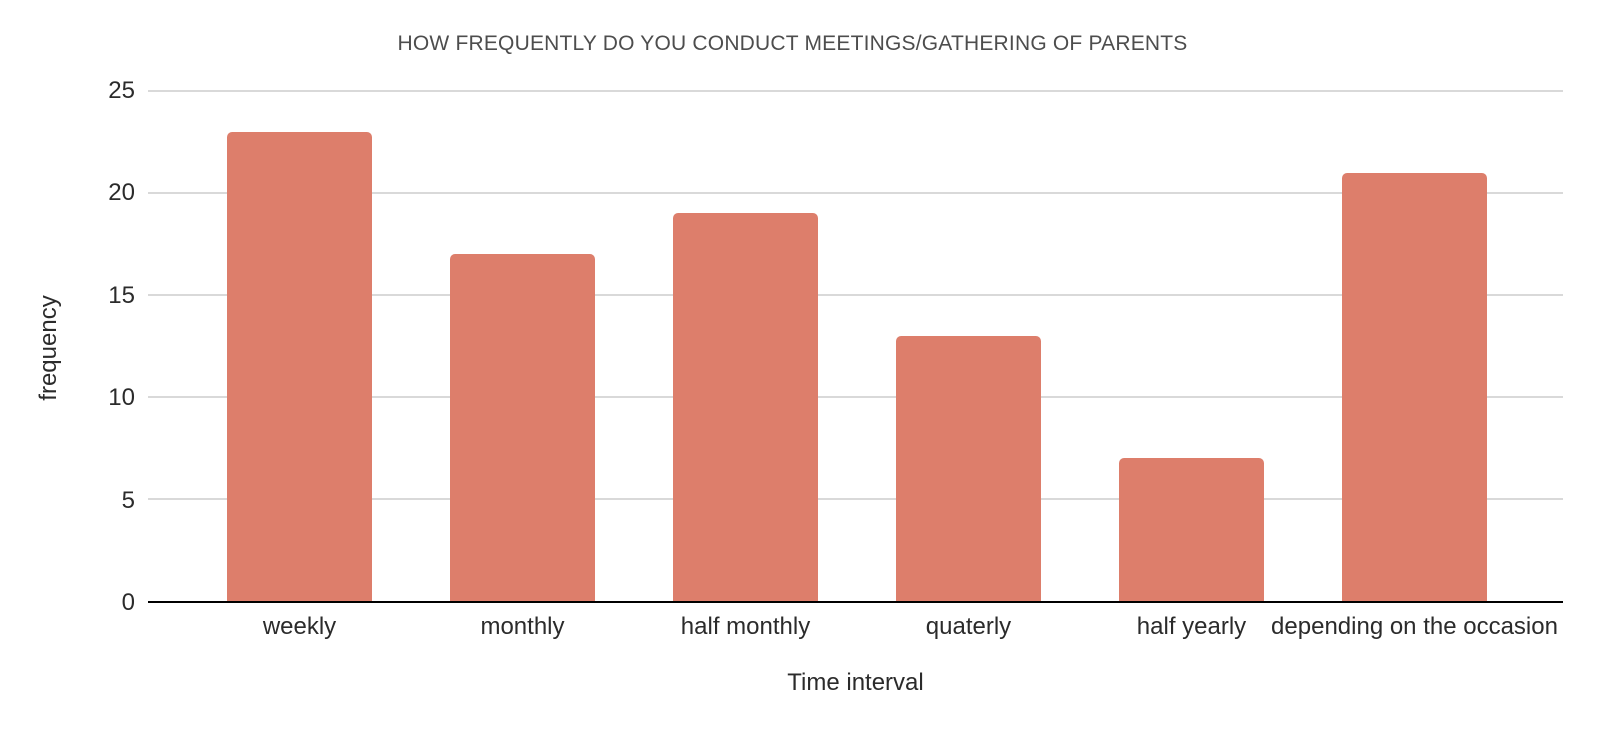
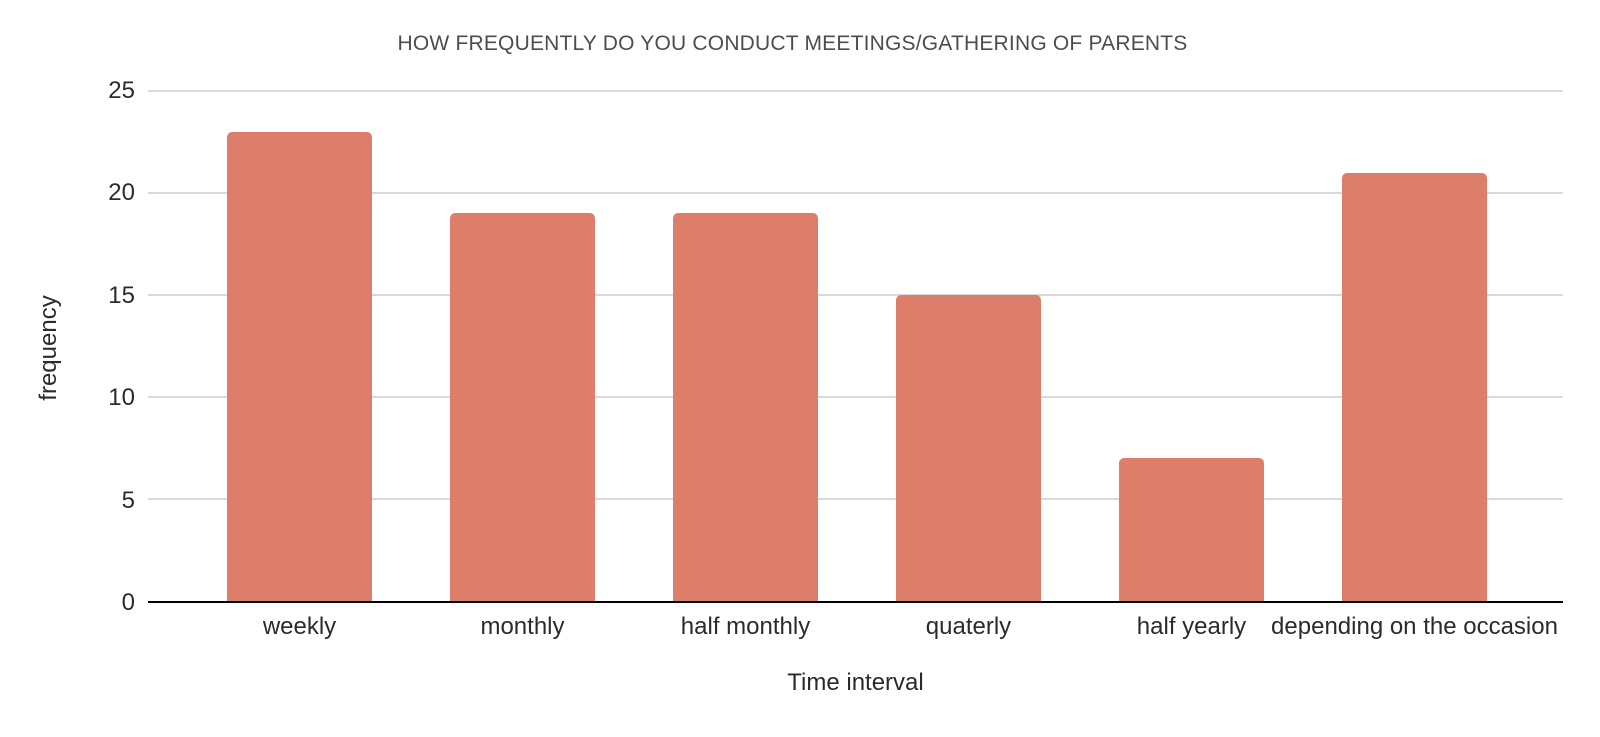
monthly: 17 -> 19
quaterly: 13 -> 15
